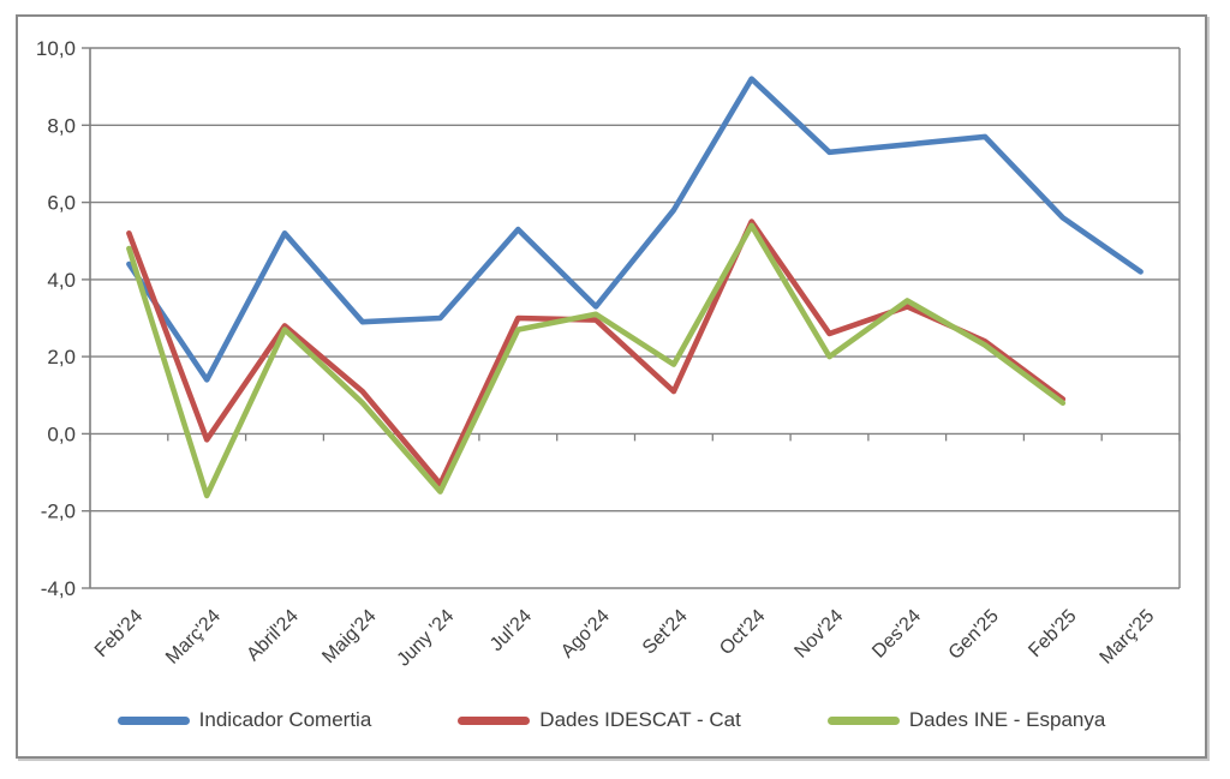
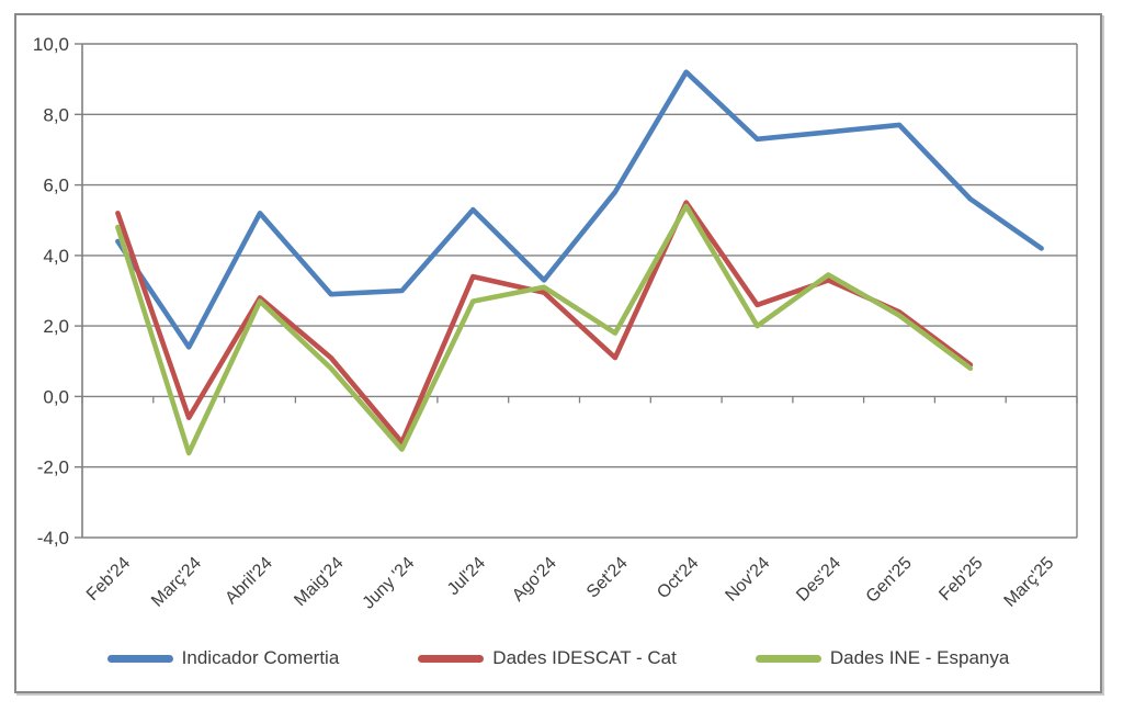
Dades IDESCAT - Cat/Març'24: -0,1 -> -0,6
Dades IDESCAT - Cat/Jul'24: 3,0 -> 3,4
